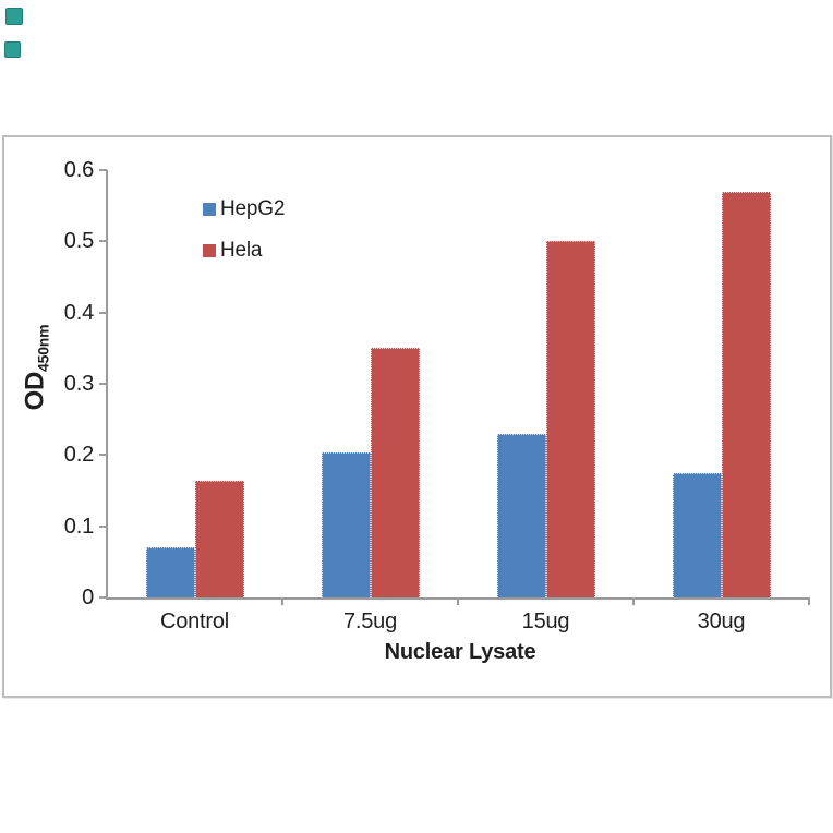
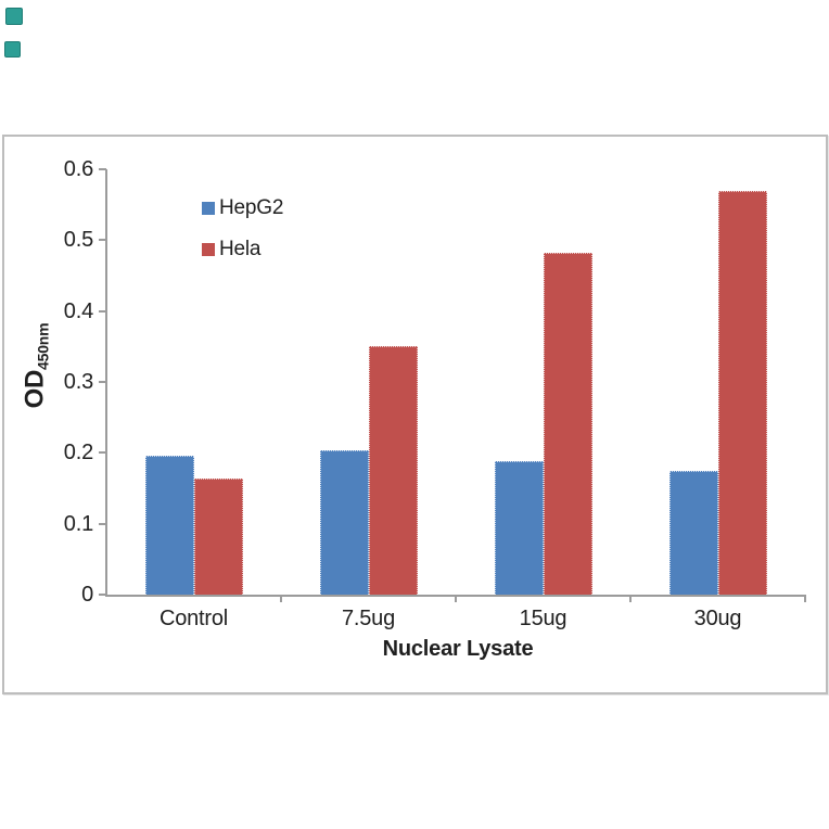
HepG2/Control: 0.07 -> 0.20
HepG2/15ug: 0.23 -> 0.19
Hela/15ug: 0.50 -> 0.48
